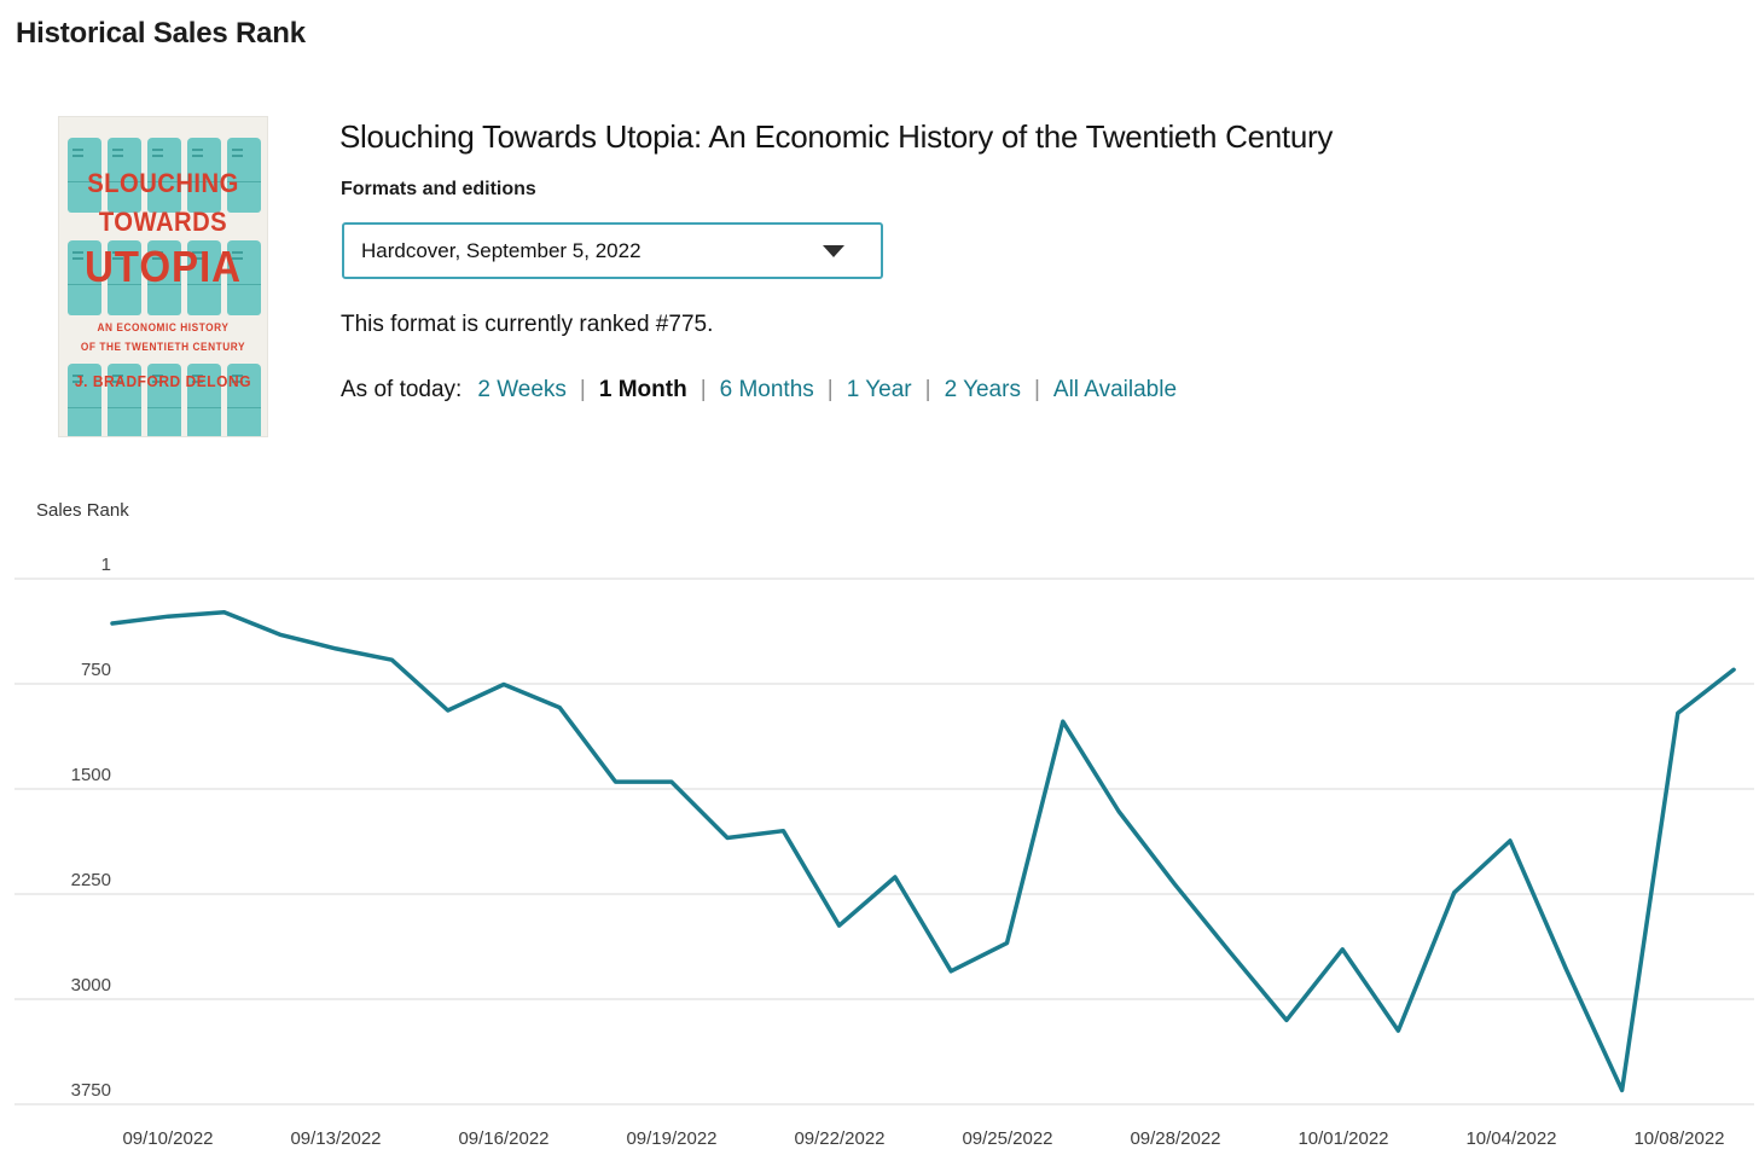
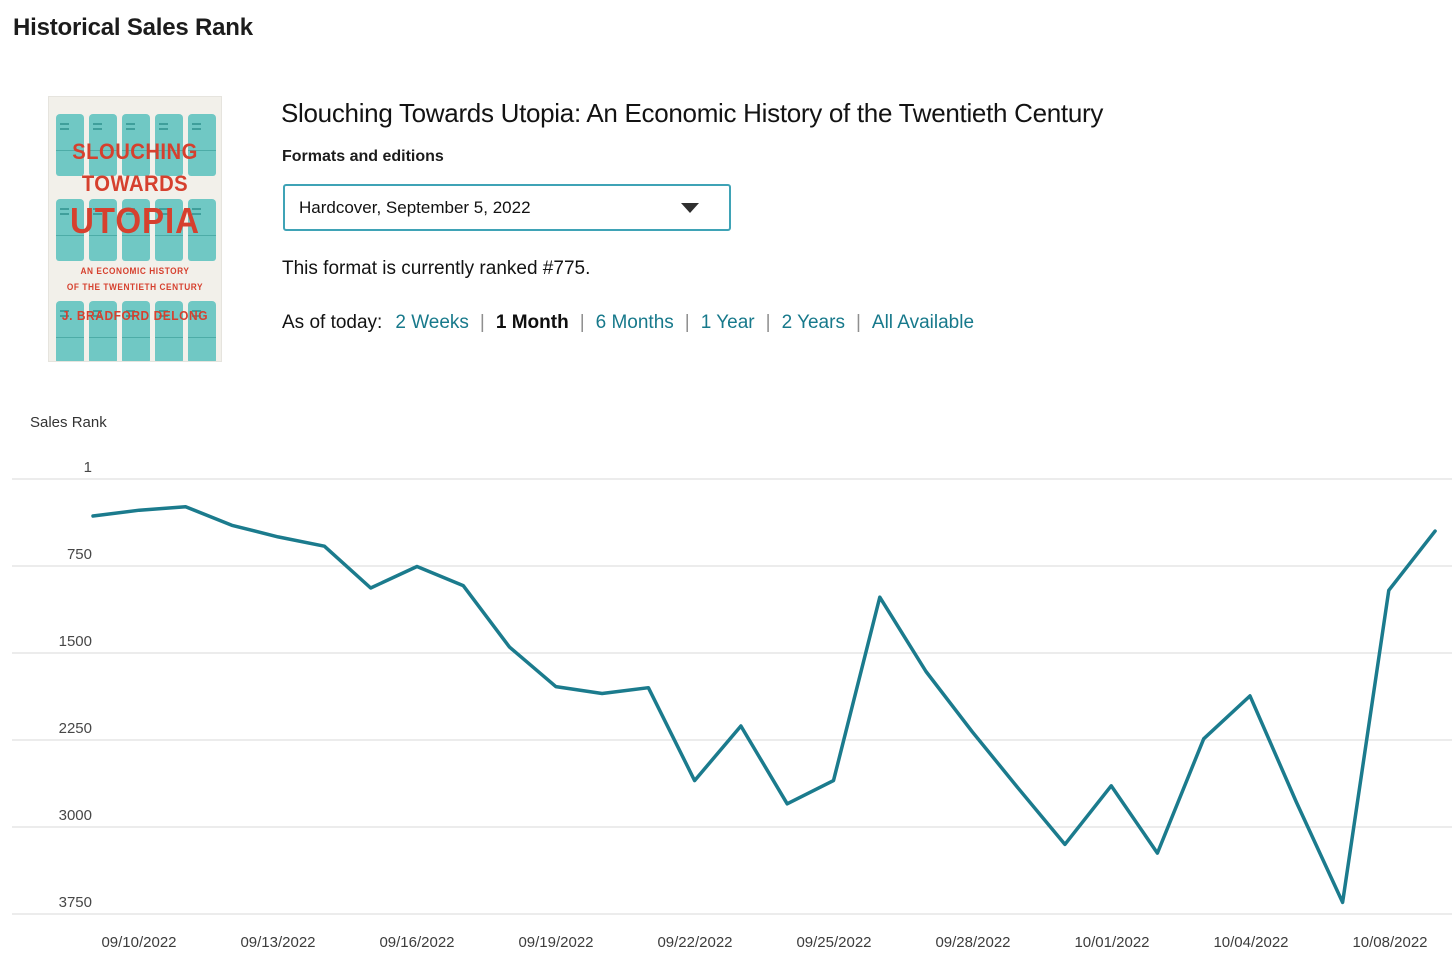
09/19/2022: 1450 -> 1790
09/22/2022: 2480 -> 2600
10/08/2022: 650 -> 450
